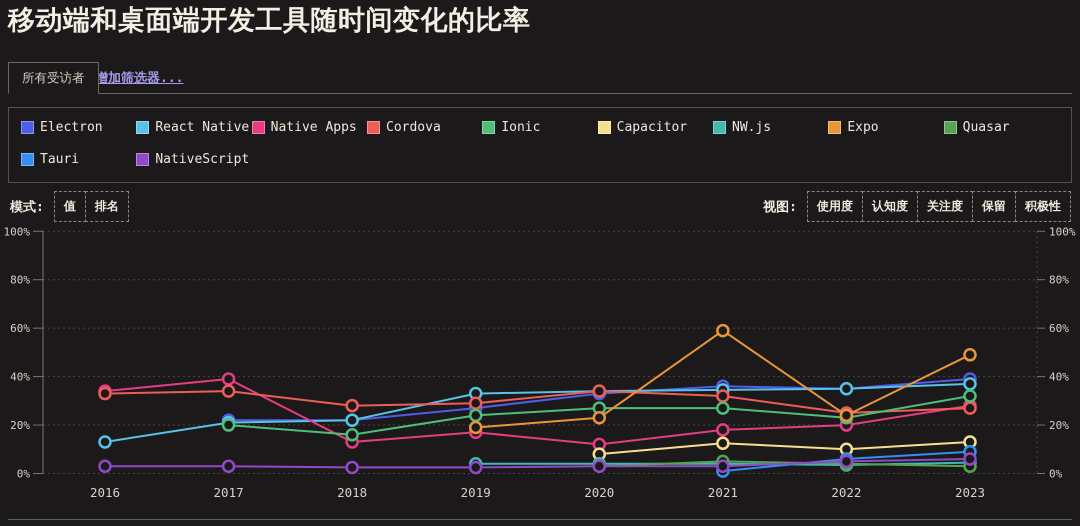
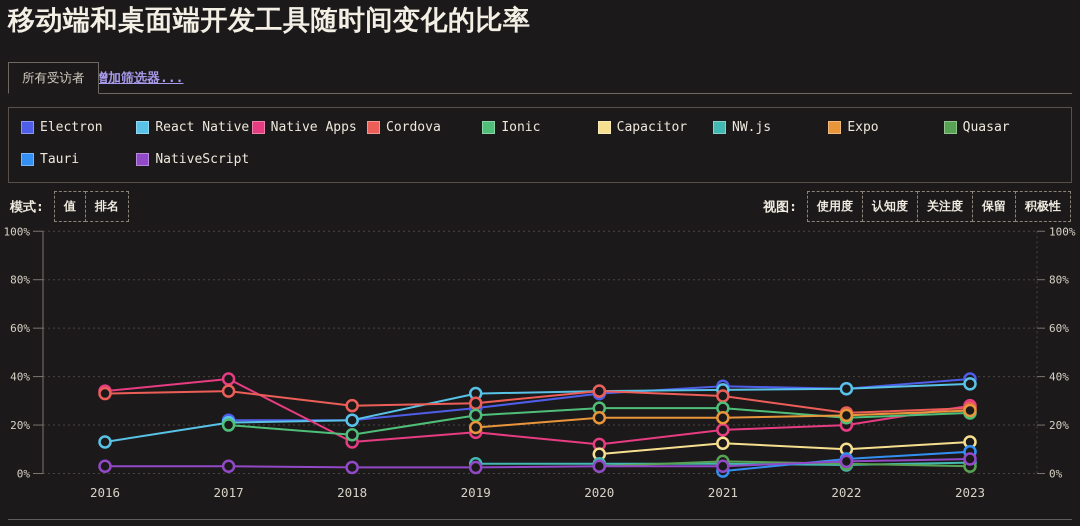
Expo/2021: 59% -> 23%
Ionic/2023: 32% -> 25%
Expo/2023: 49% -> 26%
